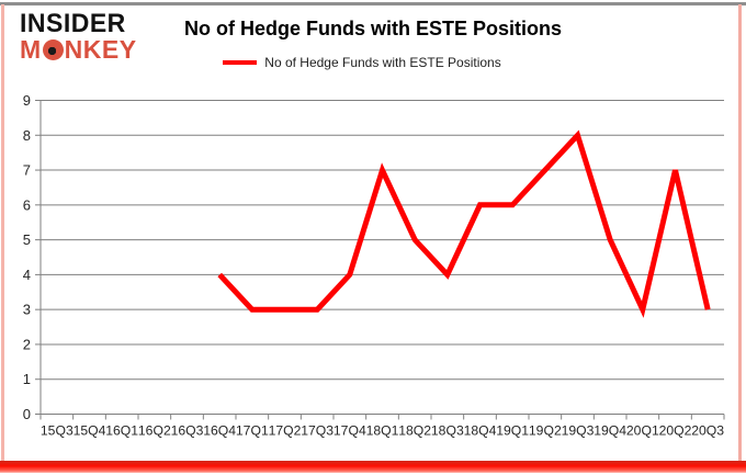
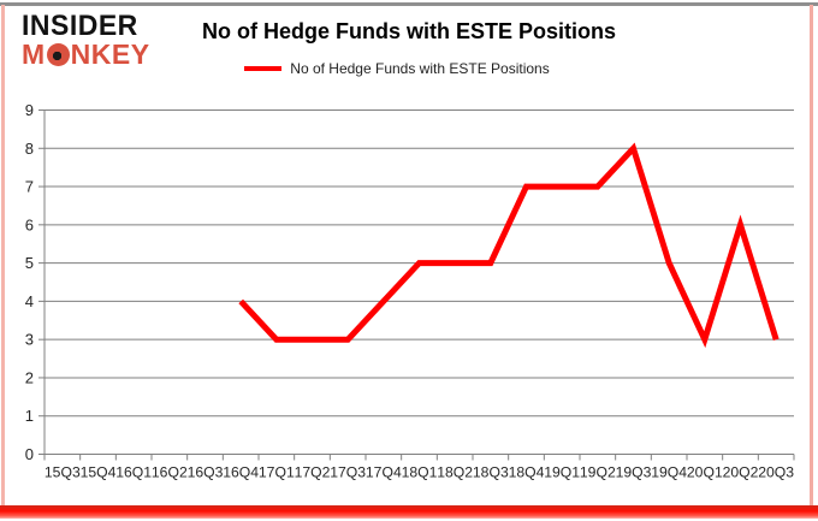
18Q1: 7 -> 5
18Q3: 4 -> 5
18Q4: 6 -> 7
19Q1: 6 -> 7
20Q2: 7 -> 6
